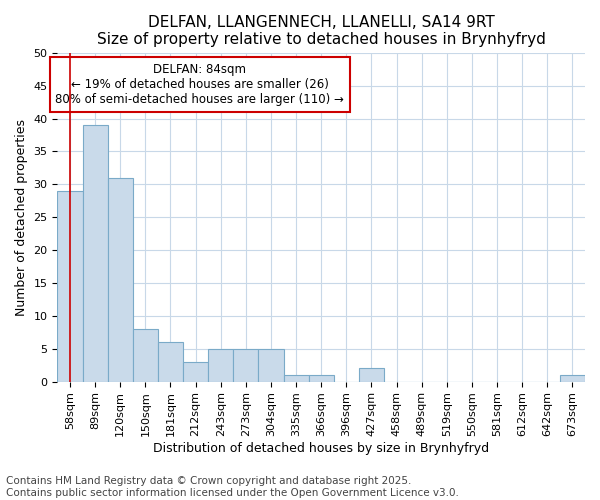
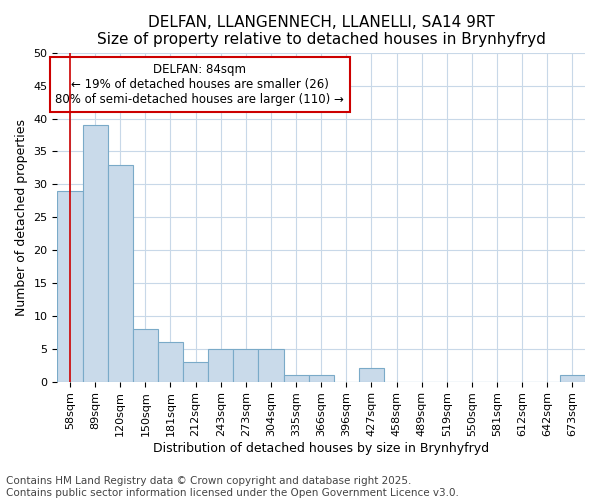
120sqm: 31 -> 33
